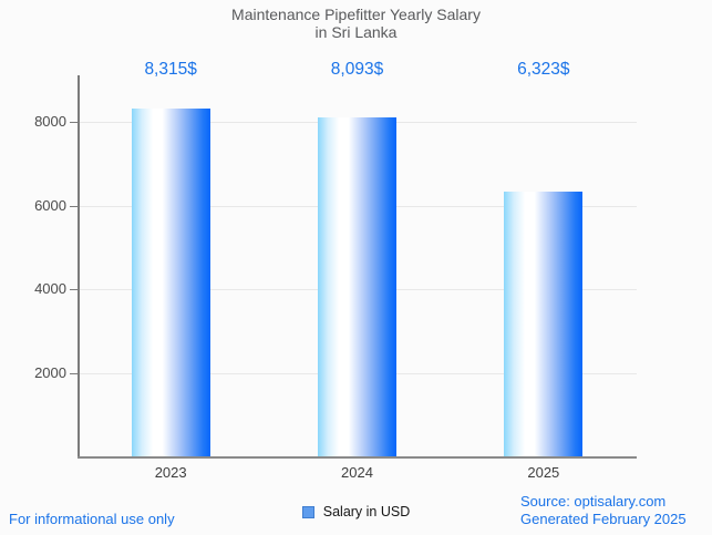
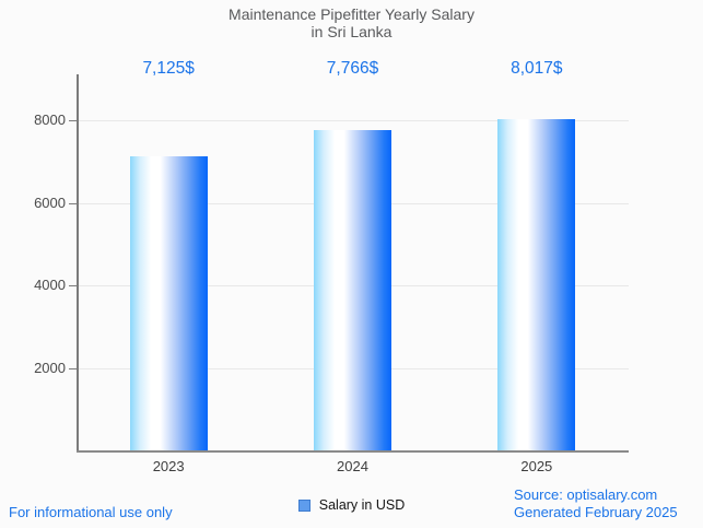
2023: 8,315 -> 7,125
2024: 8,093 -> 7,766
2025: 6,323 -> 8,017
